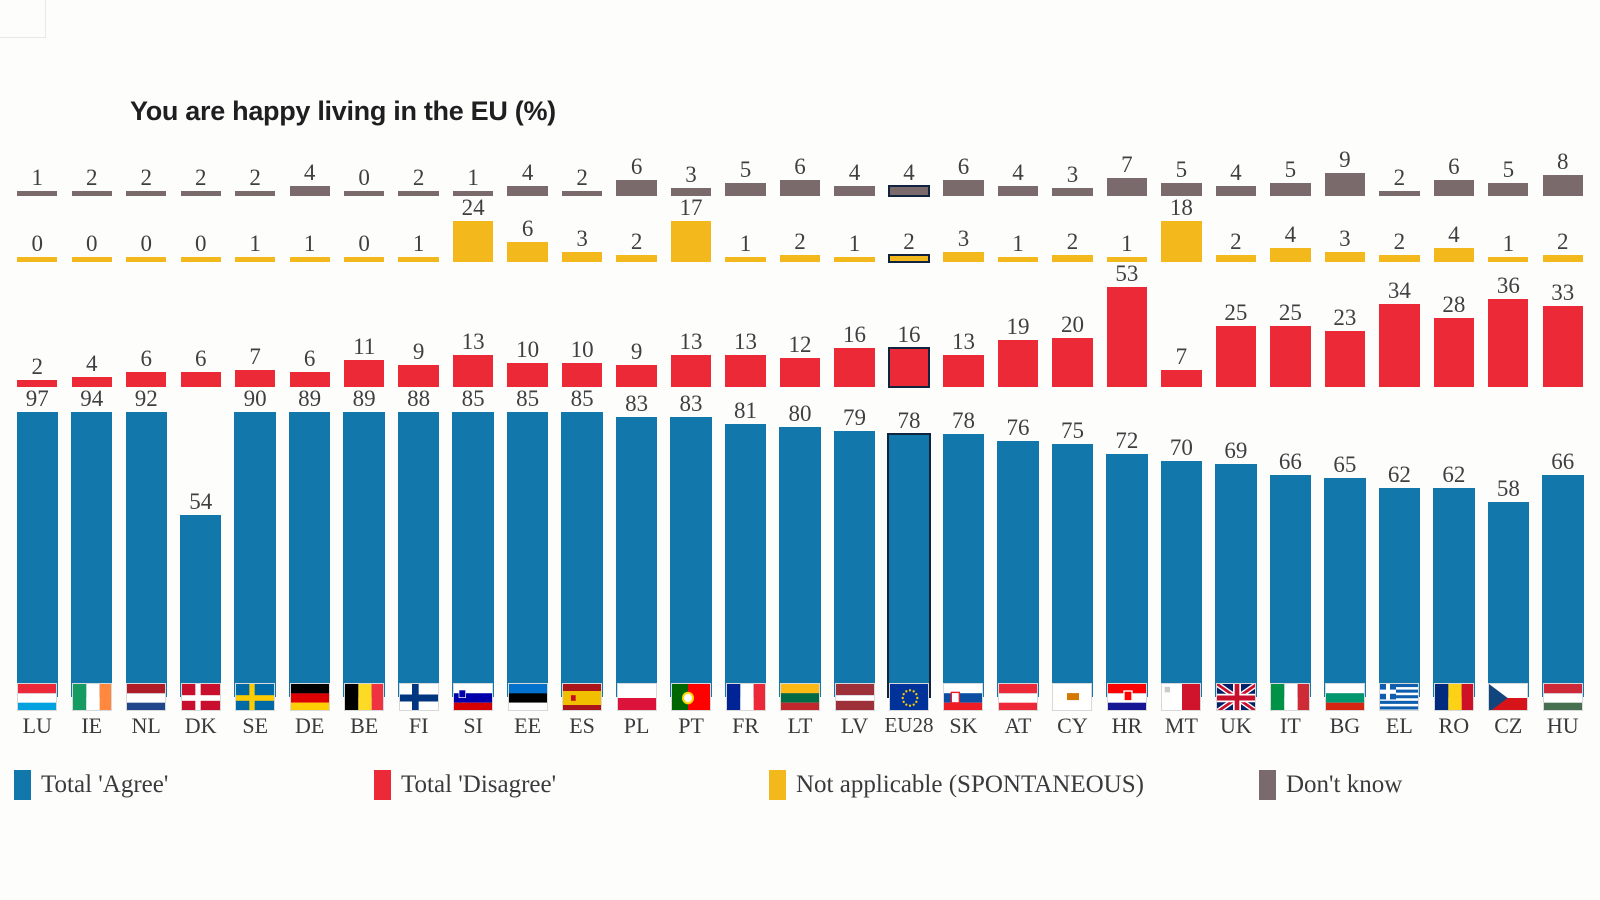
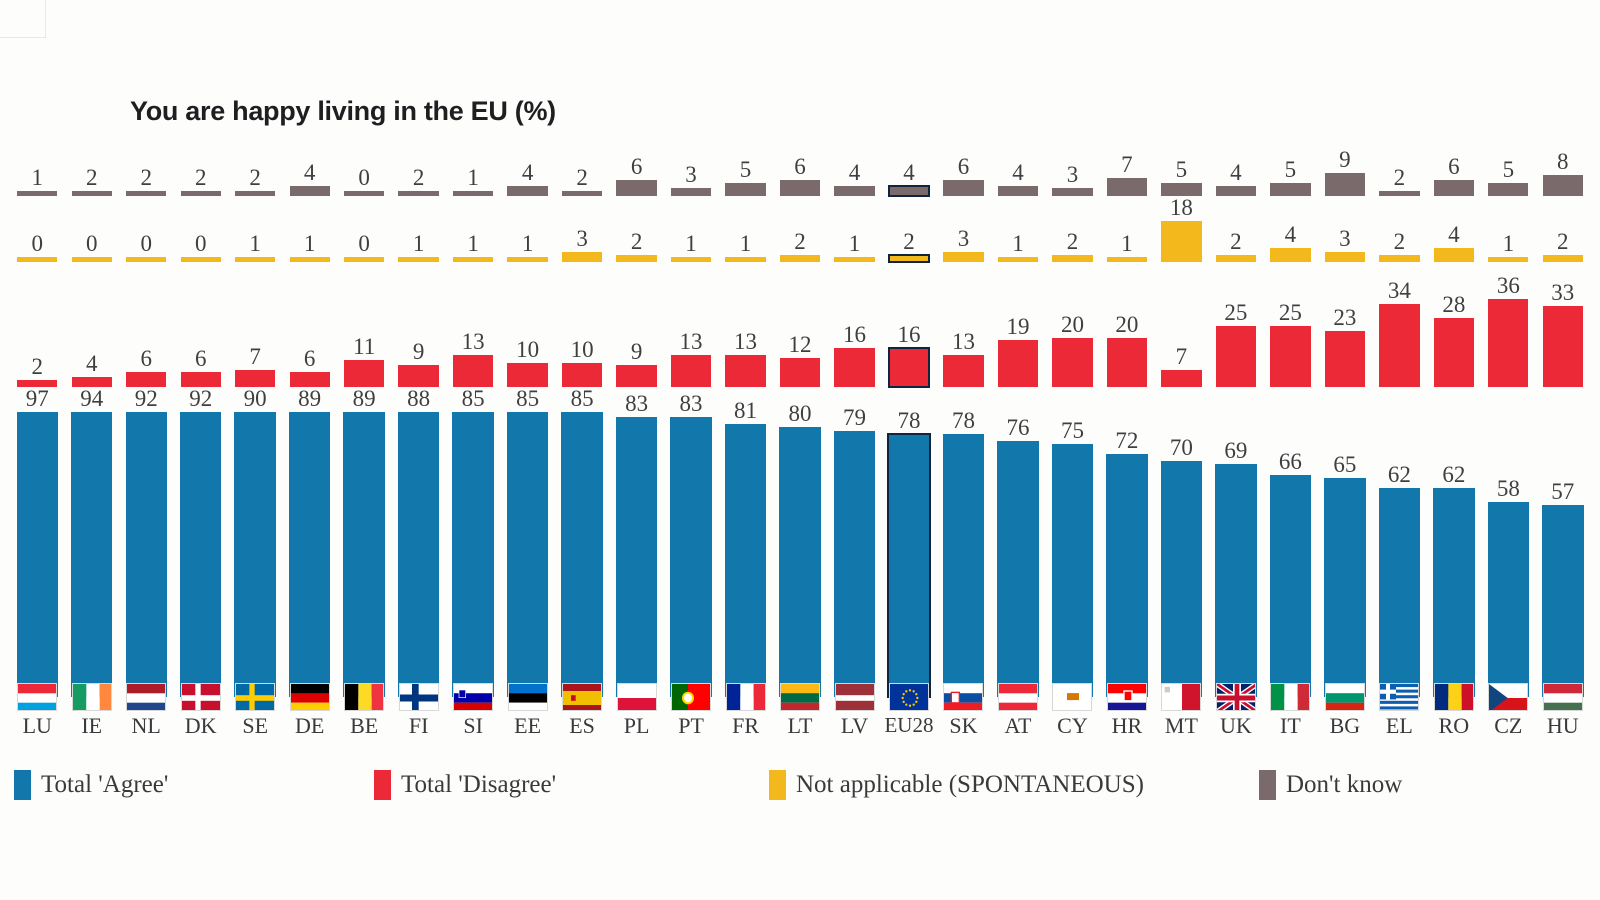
Total 'Agree'/DK: 54 -> 92
Not applicable (SPONTANEOUS)/SI: 24 -> 1
Not applicable (SPONTANEOUS)/EE: 6 -> 1
Not applicable (SPONTANEOUS)/PT: 17 -> 1
Total 'Disagree'/HR: 53 -> 20
Total 'Agree'/HU: 66 -> 57
